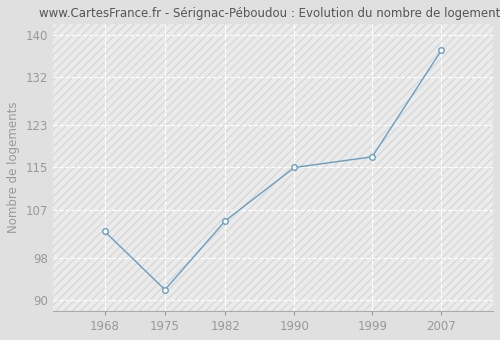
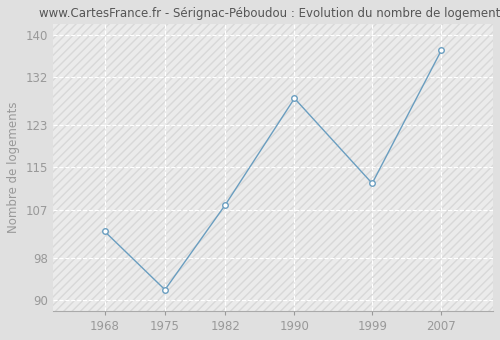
1982: 105 -> 108
1990: 115 -> 128
1999: 117 -> 112
